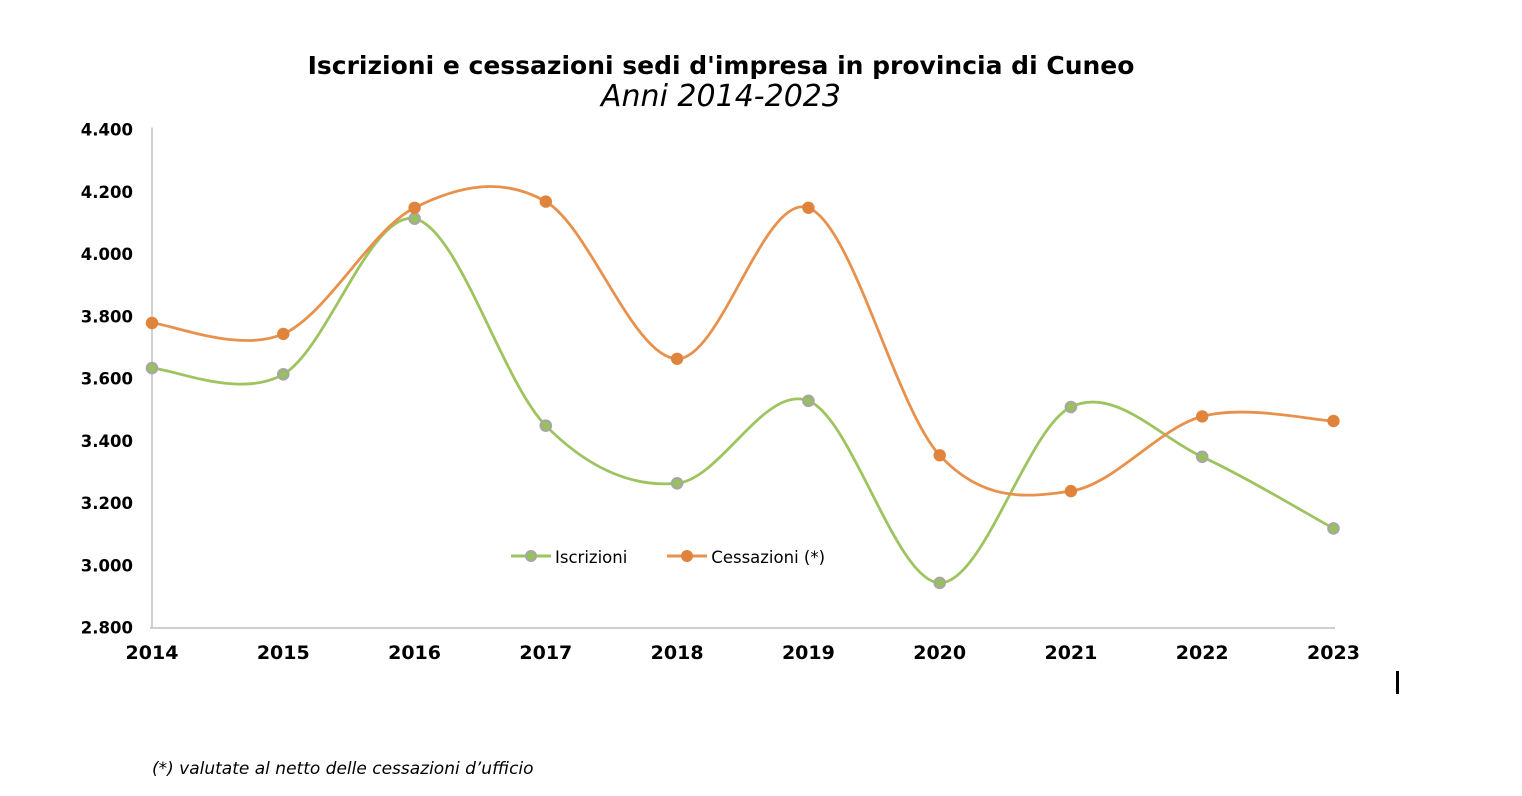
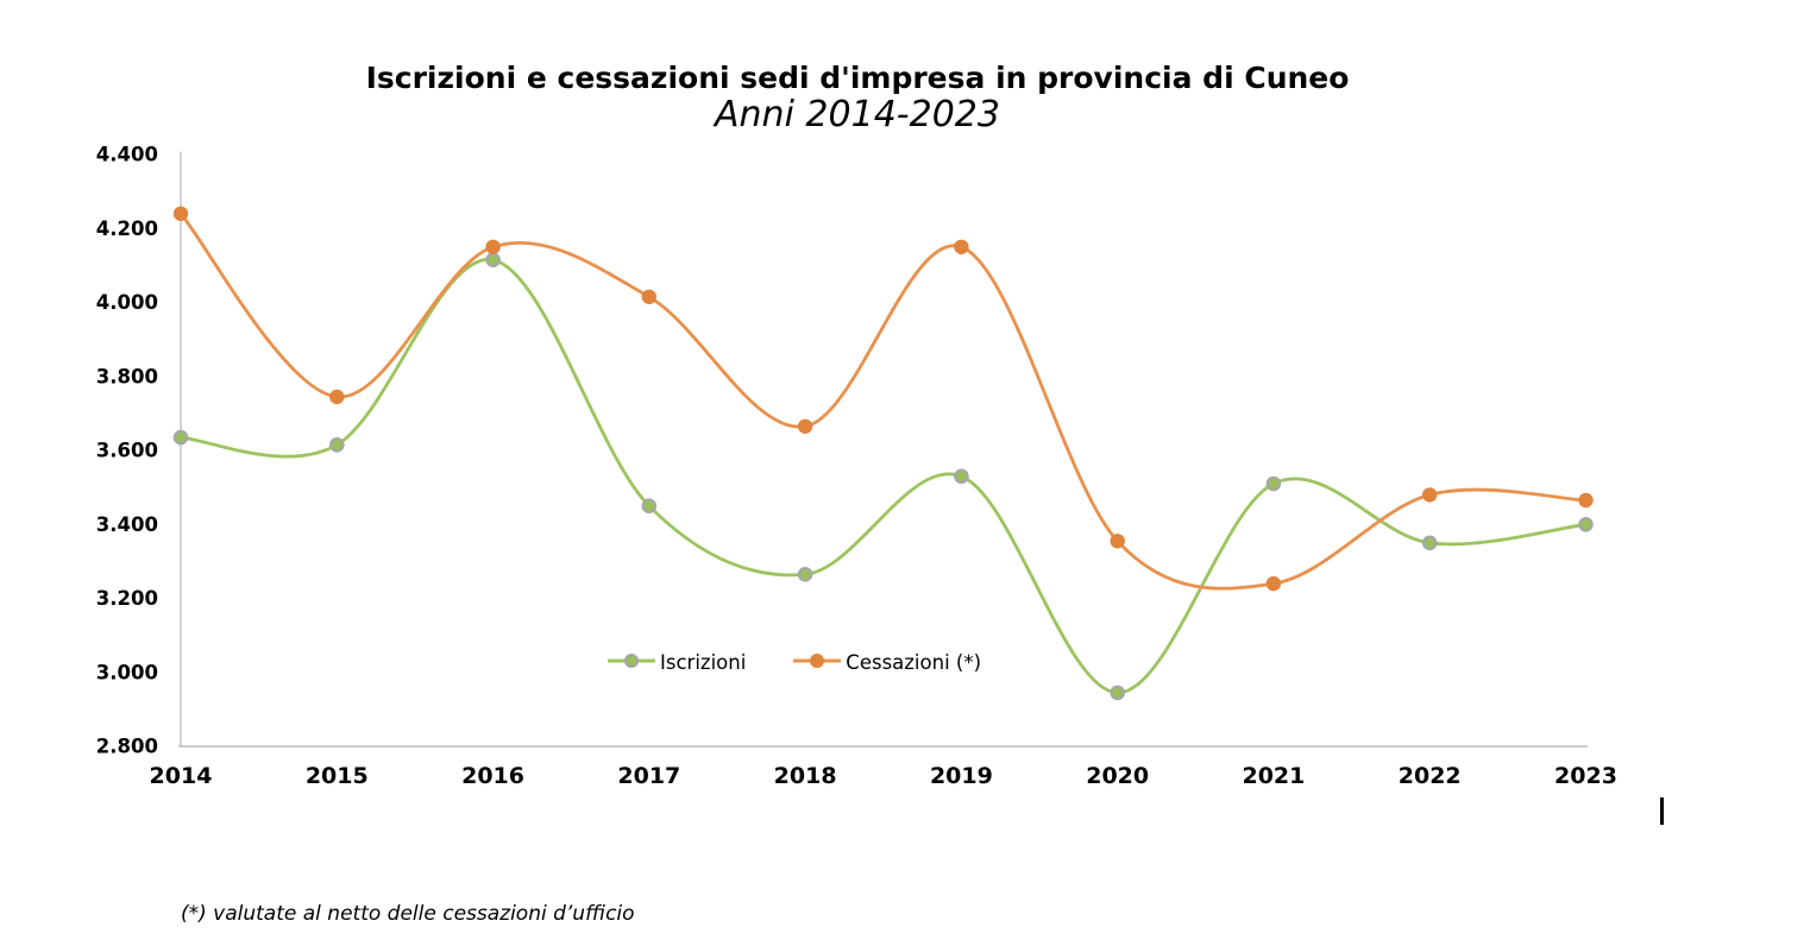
Cessazioni (*)/2014: 3780 -> 4240
Cessazioni (*)/2017: 4170 -> 4020
Iscrizioni/2023: 3120 -> 3400
